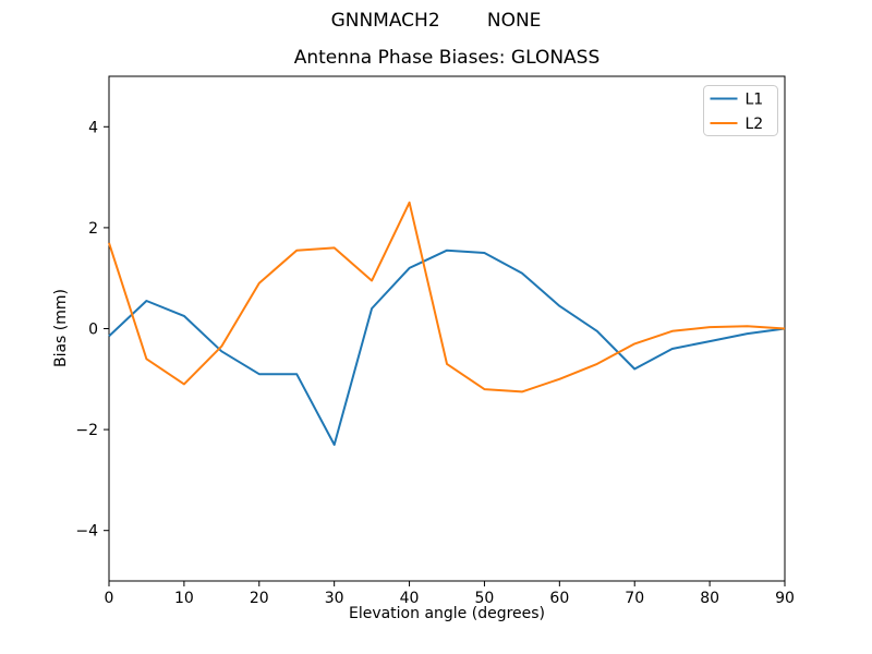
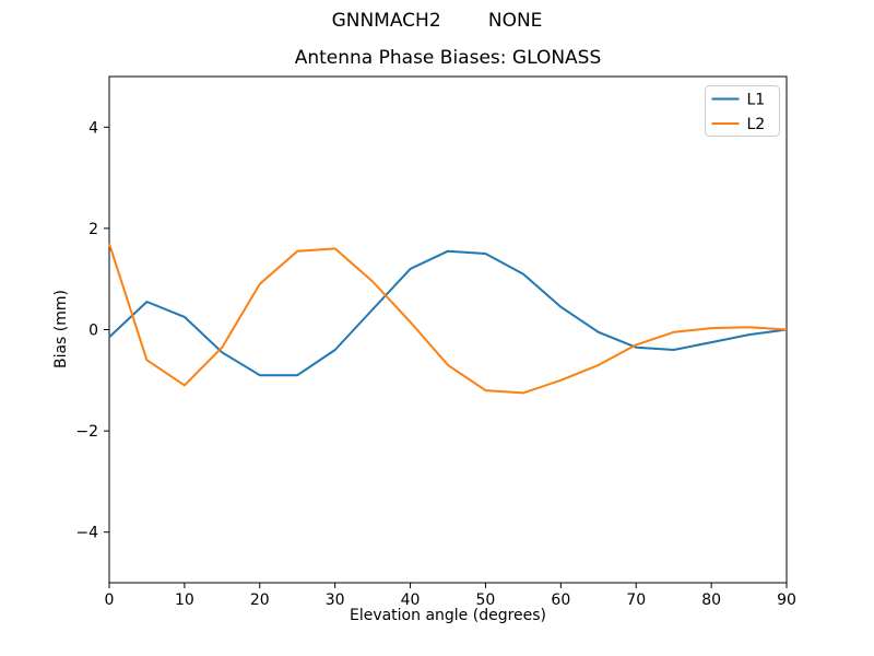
L1/30: -2.3 -> -0.4
L2/40: 2.5 -> 0.1
L1/70: -0.8 -> -0.3
